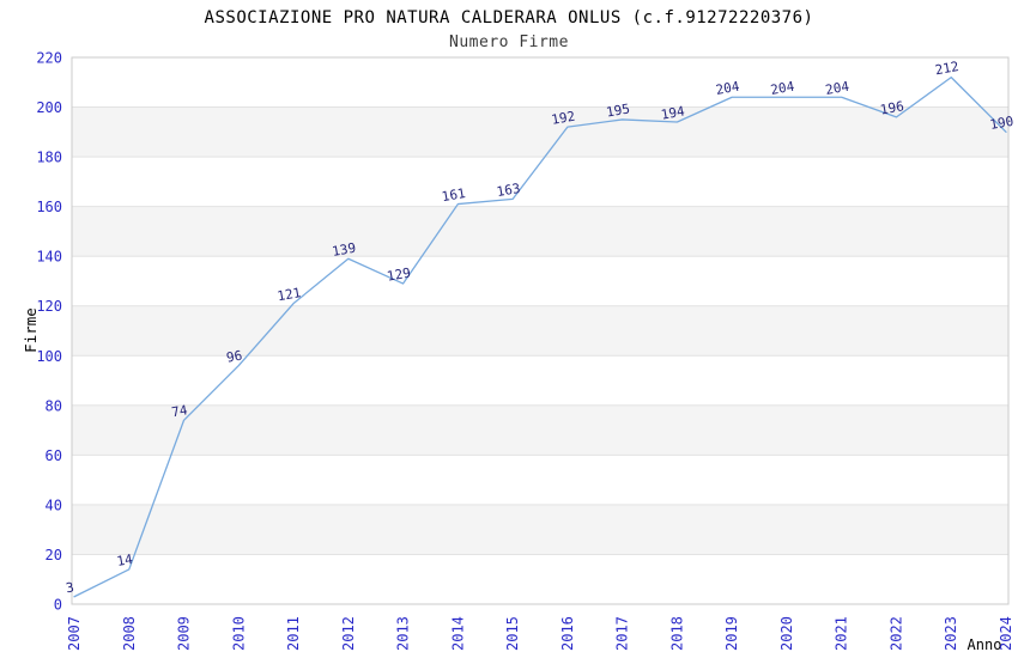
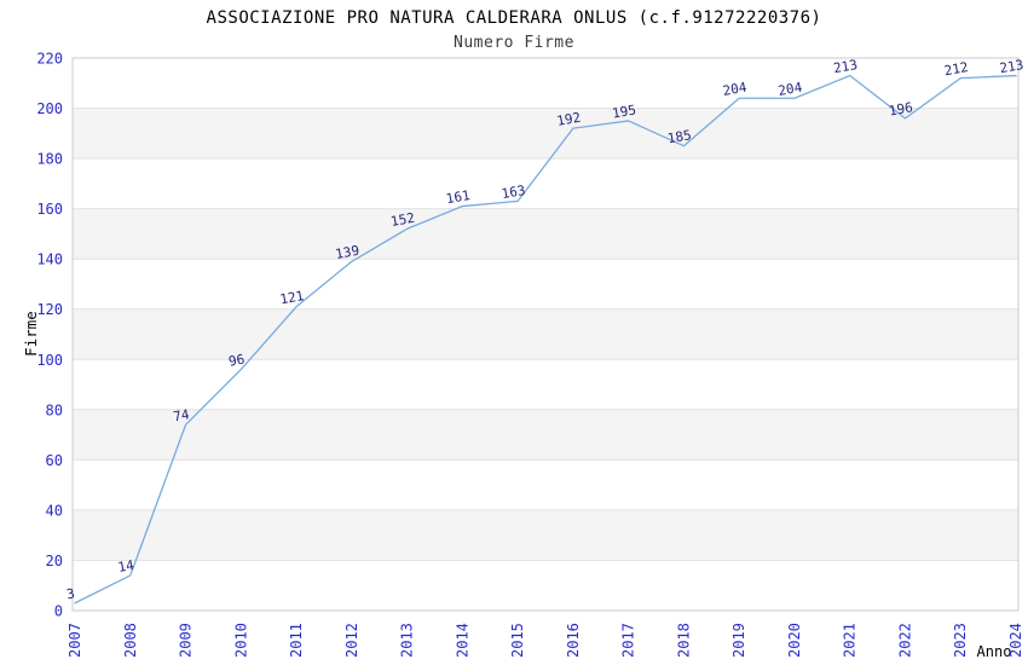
2013: 129 -> 152
2018: 194 -> 185
2021: 204 -> 213
2024: 190 -> 213
